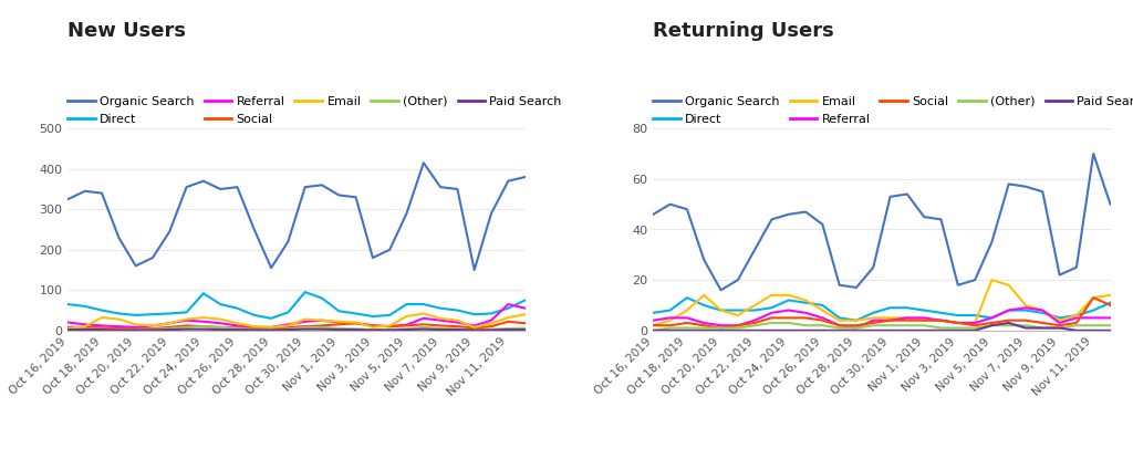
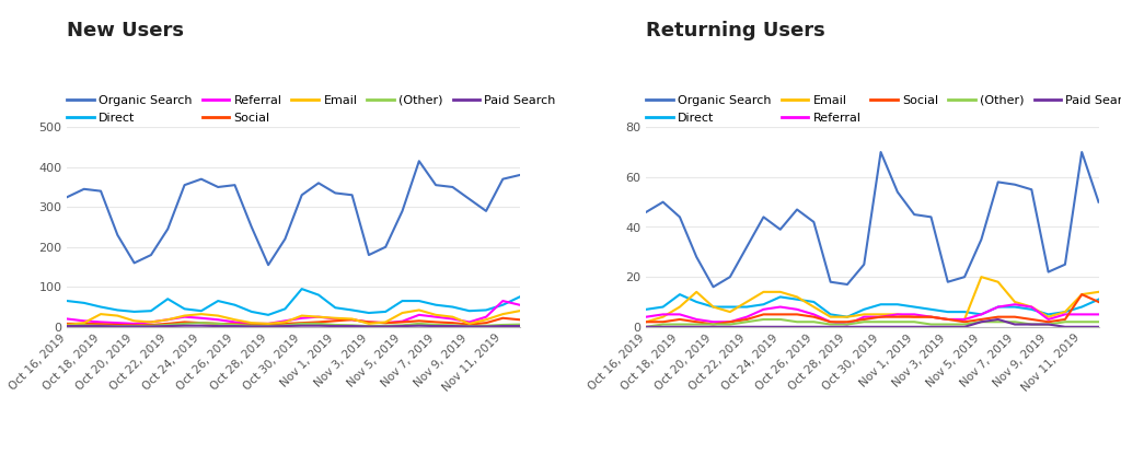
New Users/Direct/Oct 22, 2019: 42 -> 70
New Users/Direct/Oct 24, 2019: 92 -> 40
New Users/Organic Search/Oct 30, 2019: 355 -> 330
New Users/Organic Search/Nov 9, 2019: 150 -> 320
Returning Users/Organic Search/Oct 18, 2019: 48 -> 44
Returning Users/Organic Search/Oct 24, 2019: 46 -> 39
Returning Users/Organic Search/Oct 30, 2019: 53 -> 70
